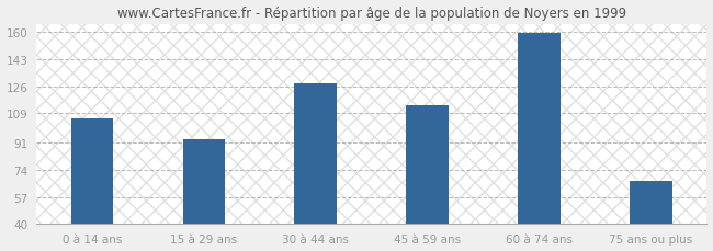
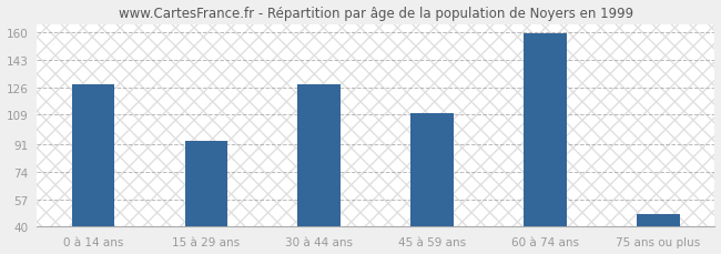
0 à 14 ans: 106 -> 128
45 à 59 ans: 114 -> 110
75 ans ou plus: 67 -> 48
